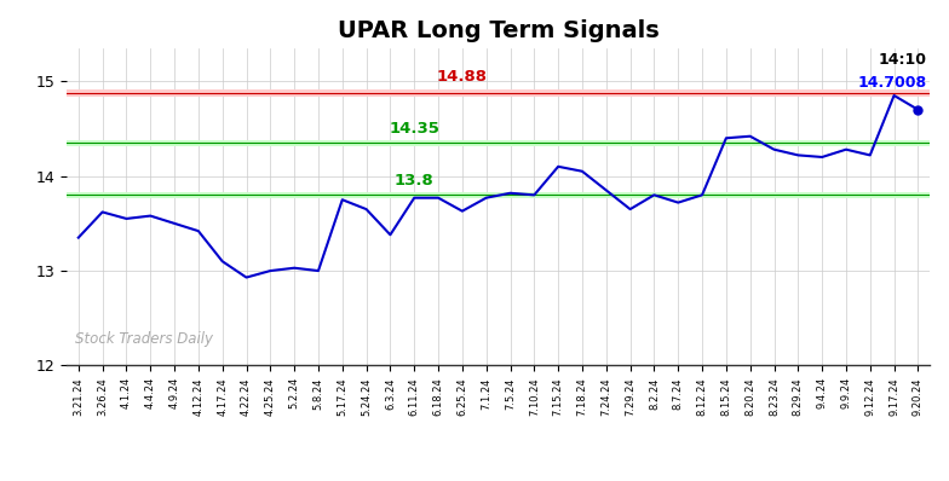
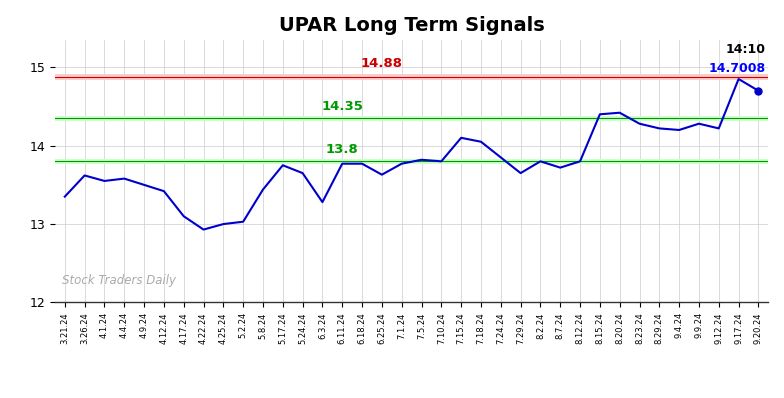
5.8.24: 13.00 -> 13.44
6.3.24: 13.38 -> 13.28
